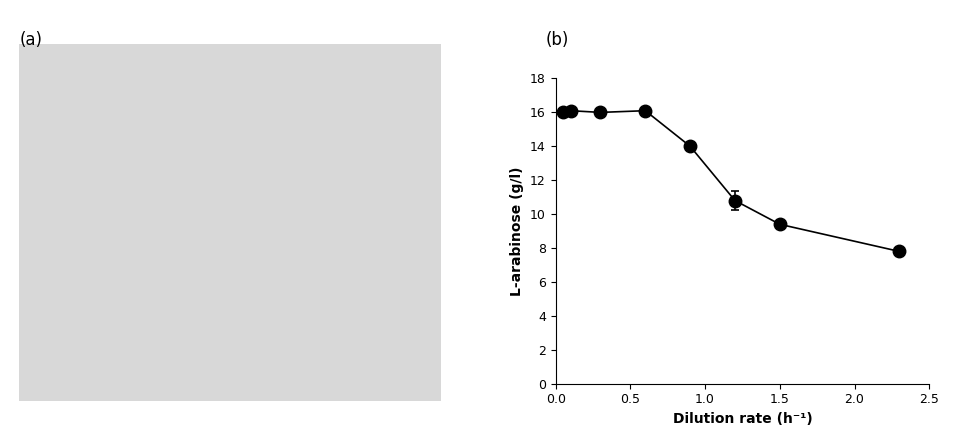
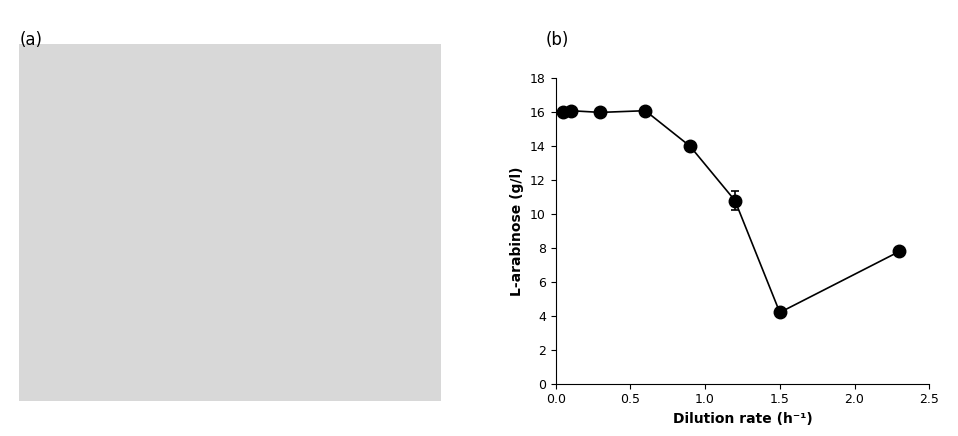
1.5: 9.4 -> 4.2
